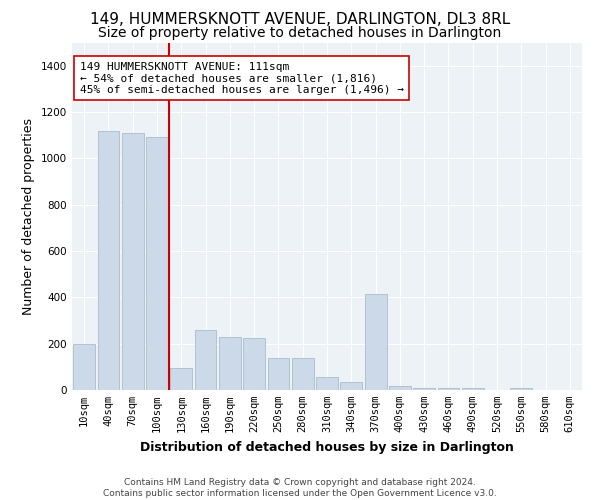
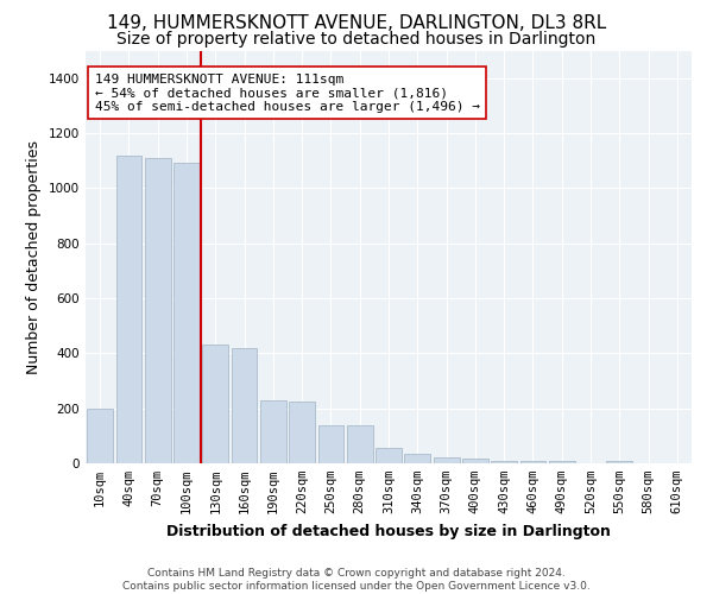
130sqm: 95 -> 430
160sqm: 260 -> 420
370sqm: 415 -> 20
